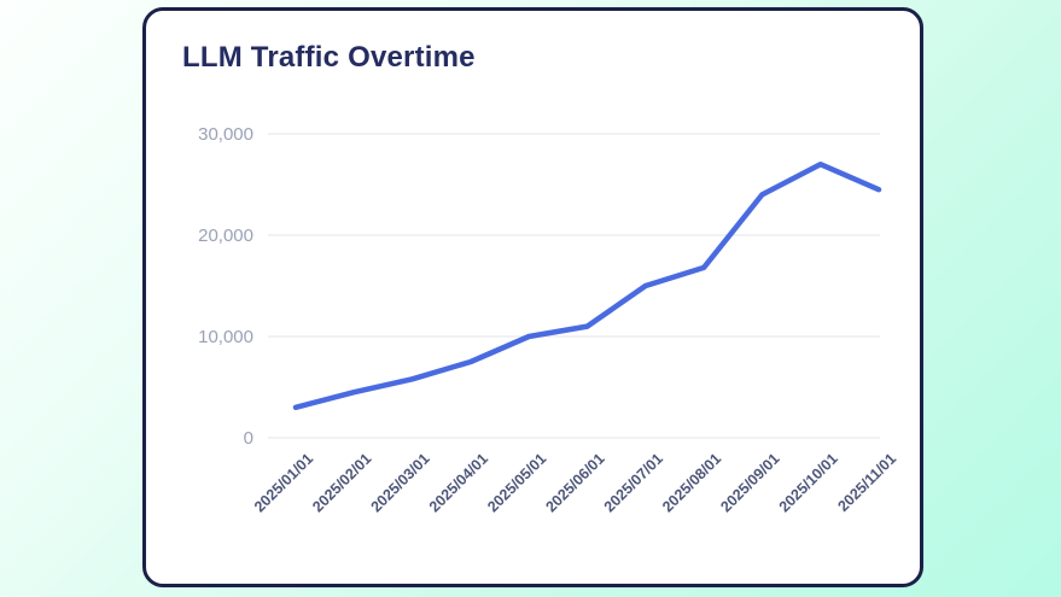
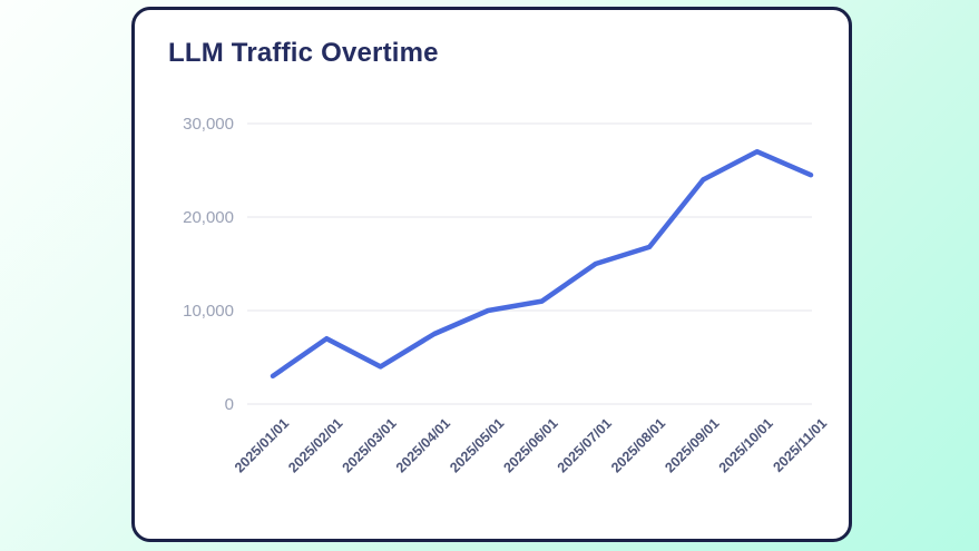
2025/02/01: 4000 -> 7000
2025/03/01: 6000 -> 4000
